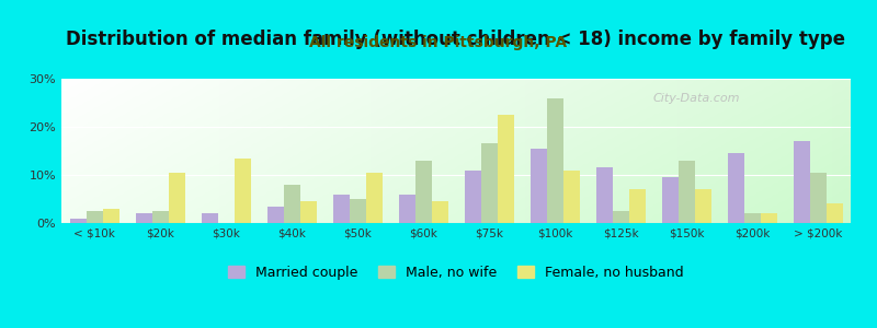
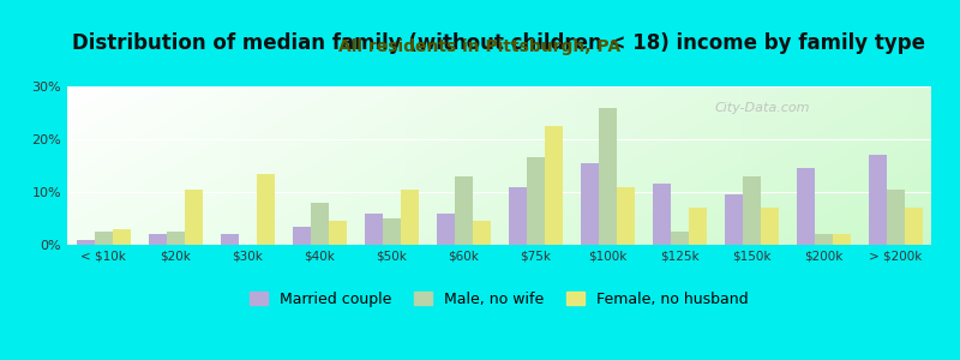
Female, no husband/> $200k: 4.0% -> 7.0%
